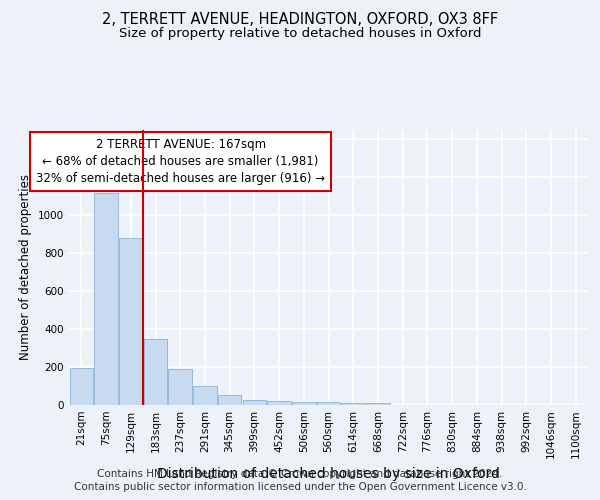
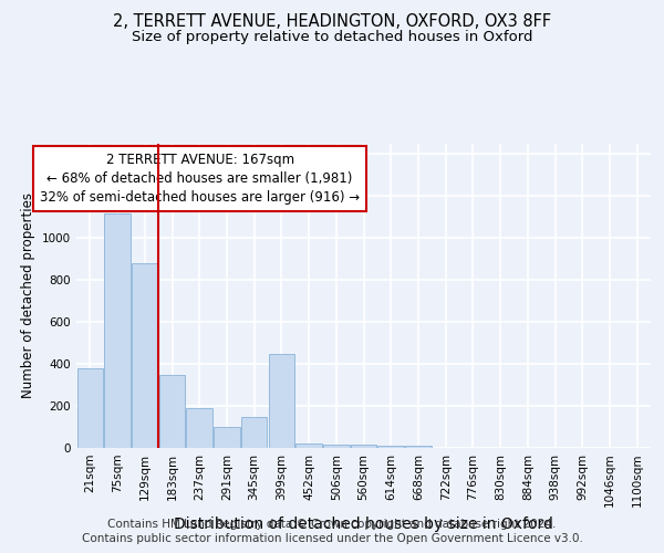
21sqm: 200 -> 380
345sqm: 60 -> 150
399sqm: 20 -> 450
